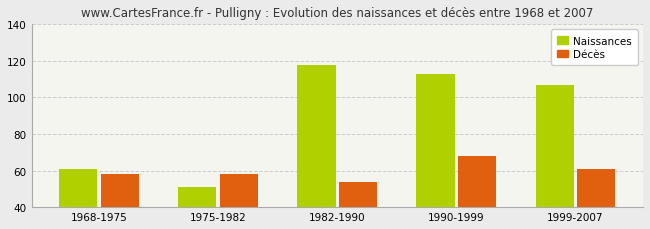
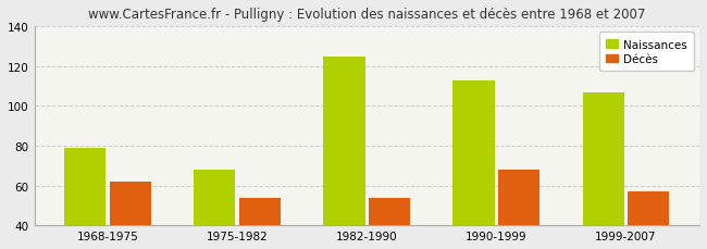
Naissances/1968-1975: 61 -> 79
Décès/1968-1975: 58 -> 62
Naissances/1975-1982: 51 -> 68
Décès/1975-1982: 58 -> 54
Naissances/1982-1990: 118 -> 125
Décès/1999-2007: 61 -> 57
